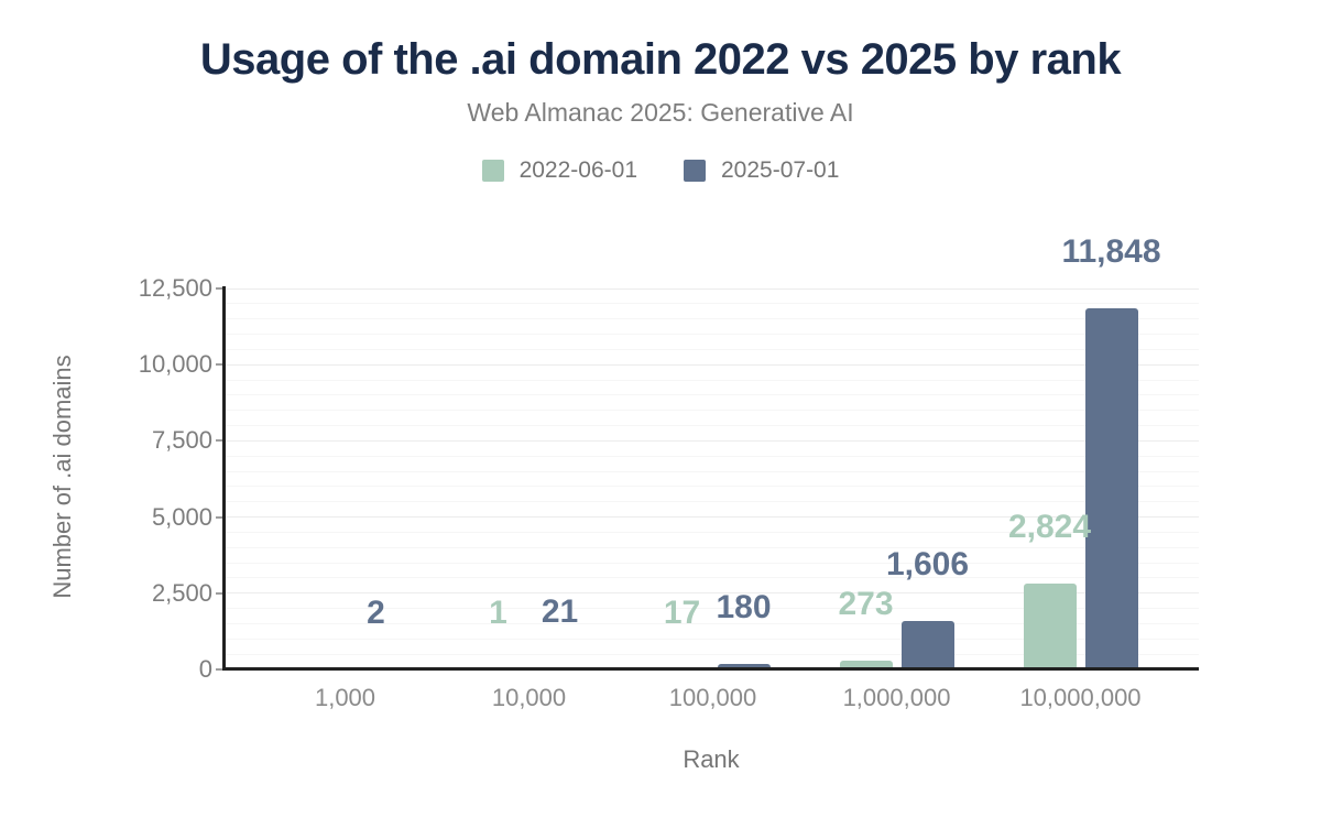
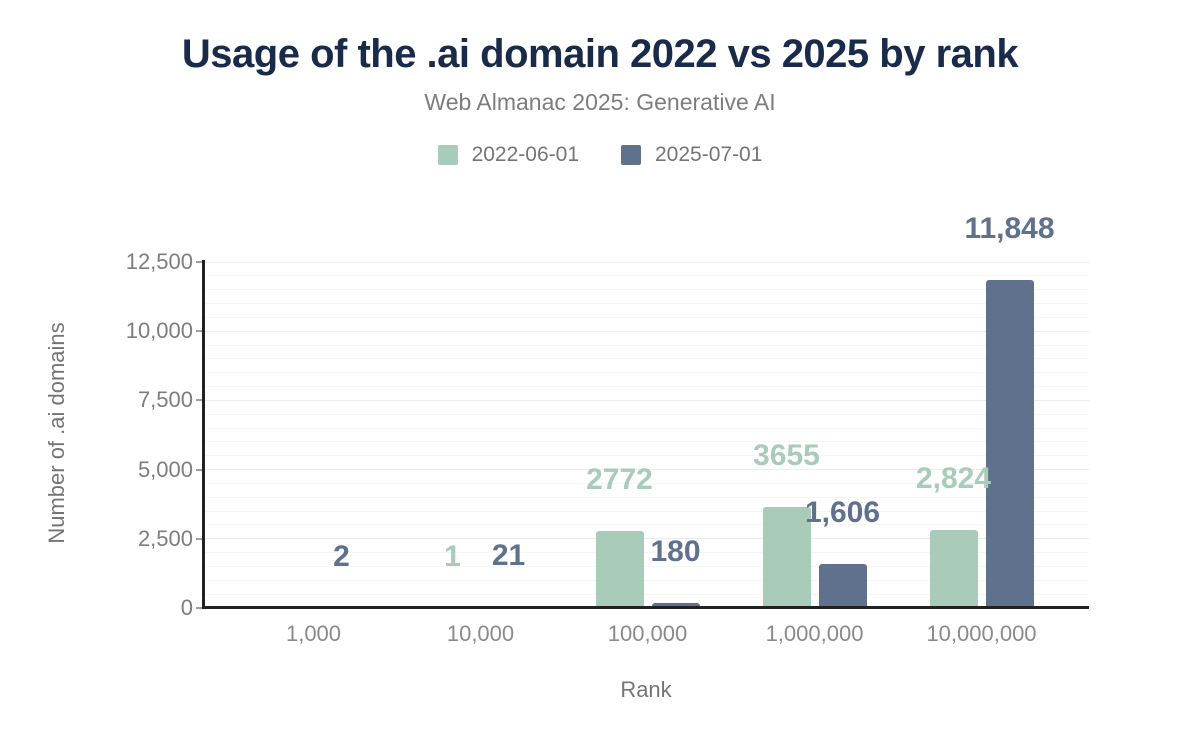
2022-06-01/100,000: 17 -> 2772
2022-06-01/1,000,000: 273 -> 3655
